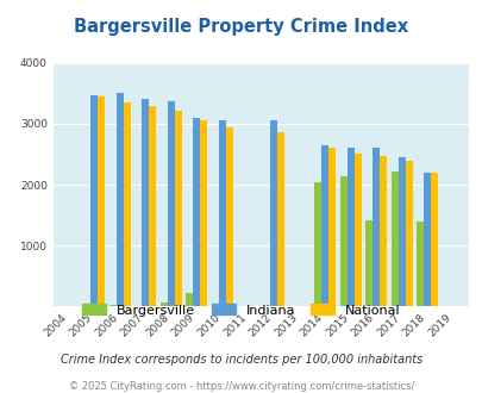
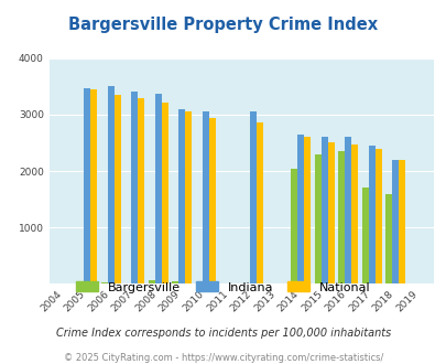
Bargersville/2009: 220 -> 40
Bargersville/2015: 2140 -> 2300
Bargersville/2016: 1420 -> 2350
Bargersville/2017: 2220 -> 1700
Bargersville/2018: 1400 -> 1600
